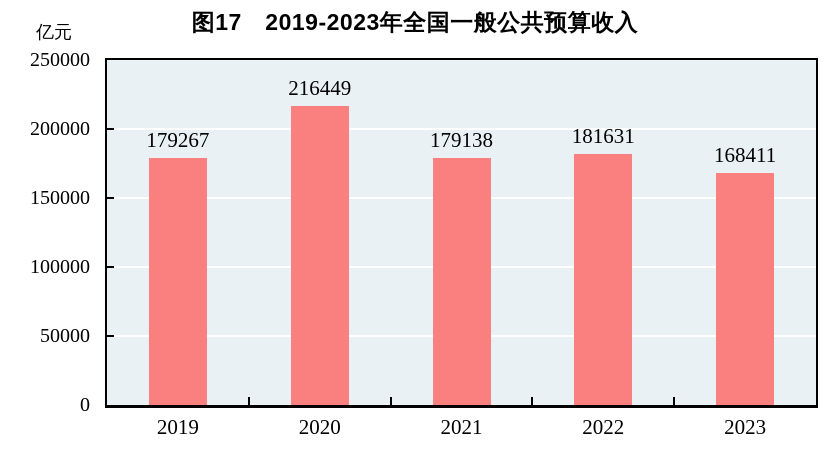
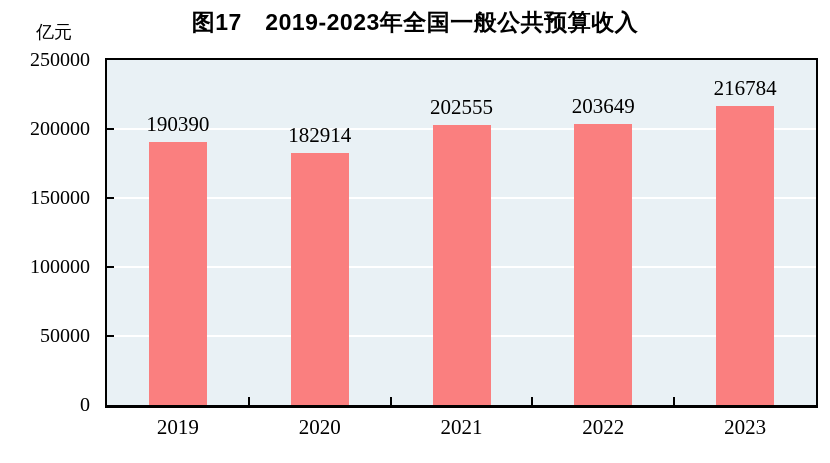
2019: 179267 -> 190390
2020: 216449 -> 182914
2021: 179138 -> 202555
2022: 181631 -> 203649
2023: 168411 -> 216784
